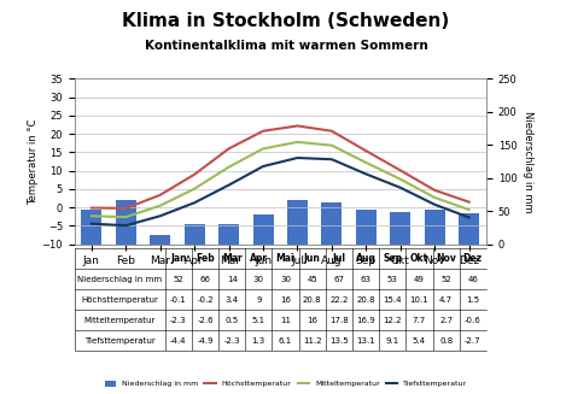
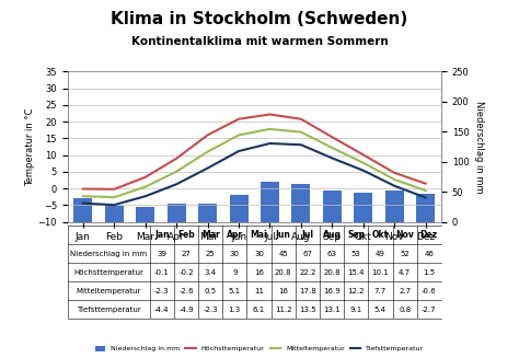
Niederschlag in mm/Jan: 52 -> 39
Niederschlag in mm/Feb: 66 -> 27
Niederschlag in mm/Mar: 14 -> 25
